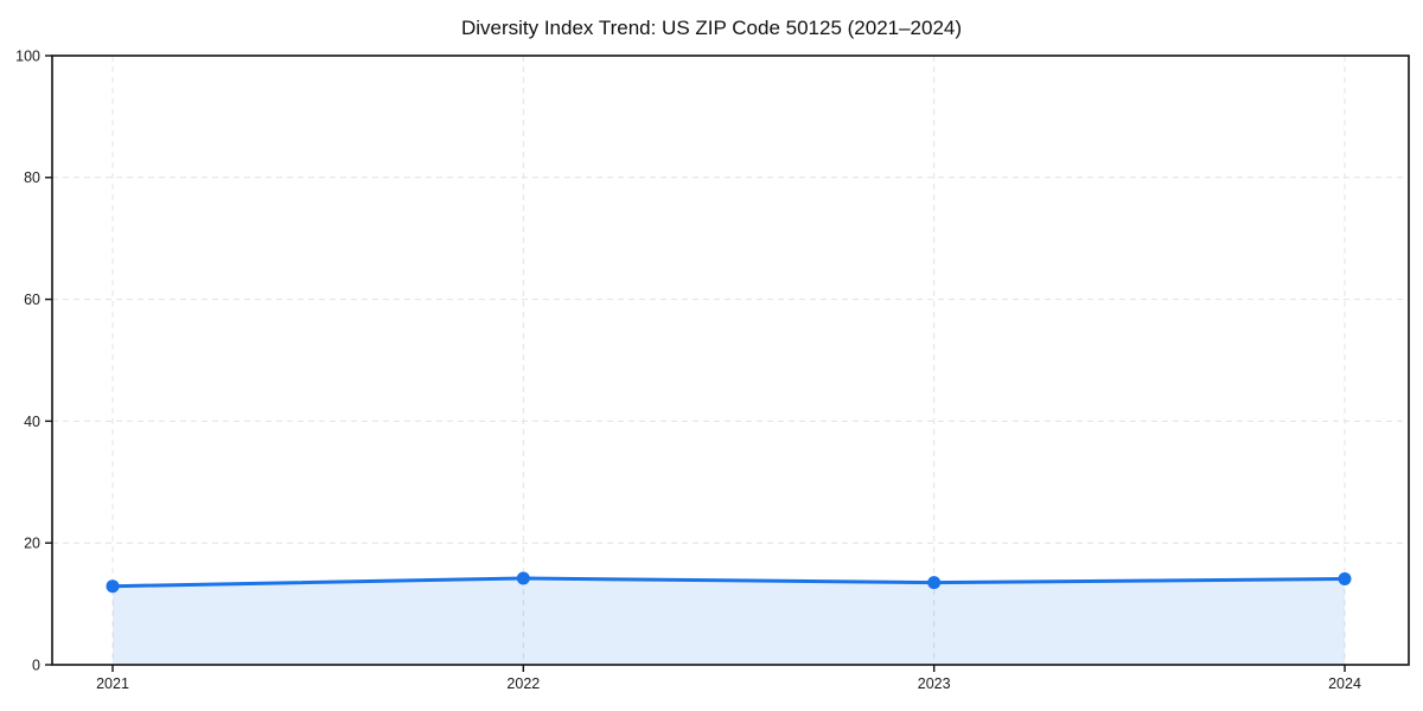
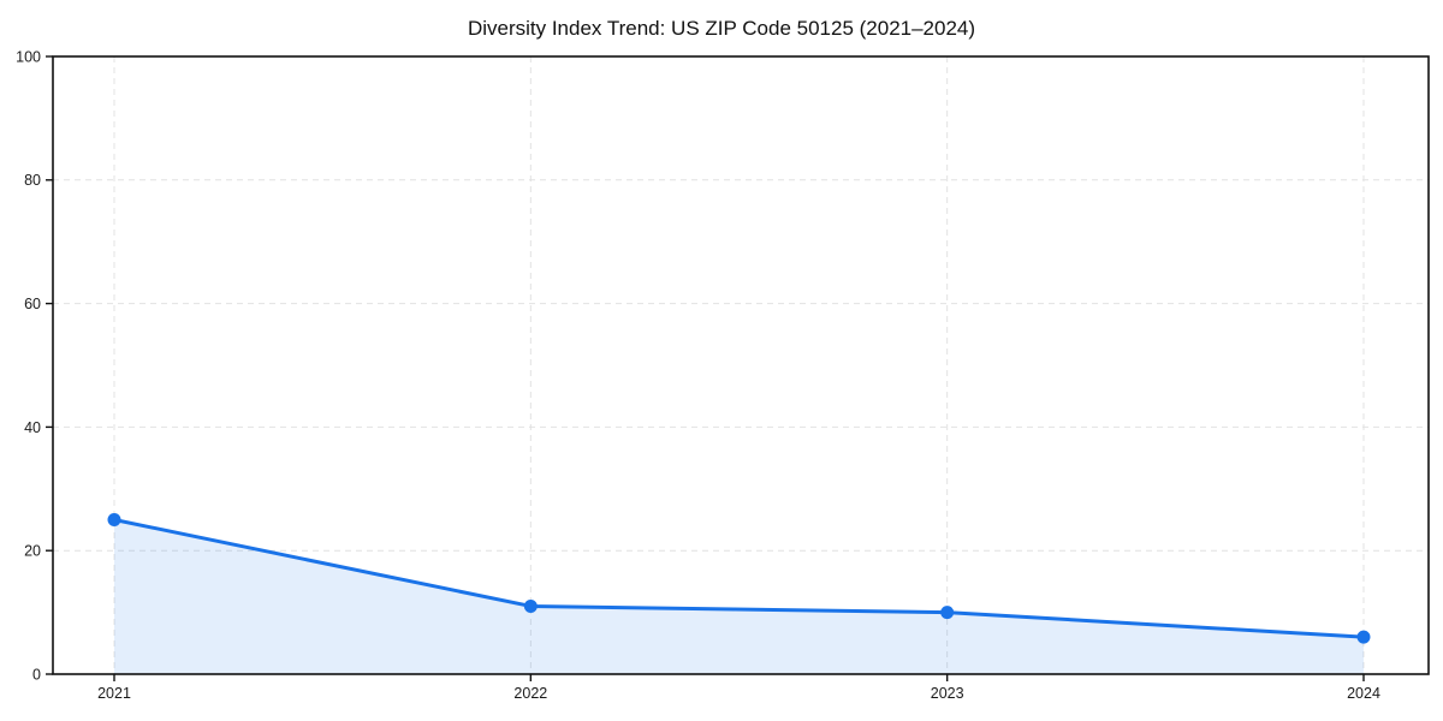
2021: 13 -> 25
2022: 14 -> 11
2023: 14 -> 10
2024: 14 -> 6
